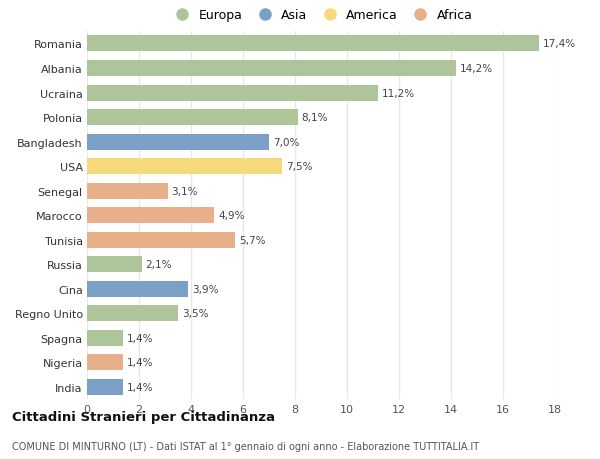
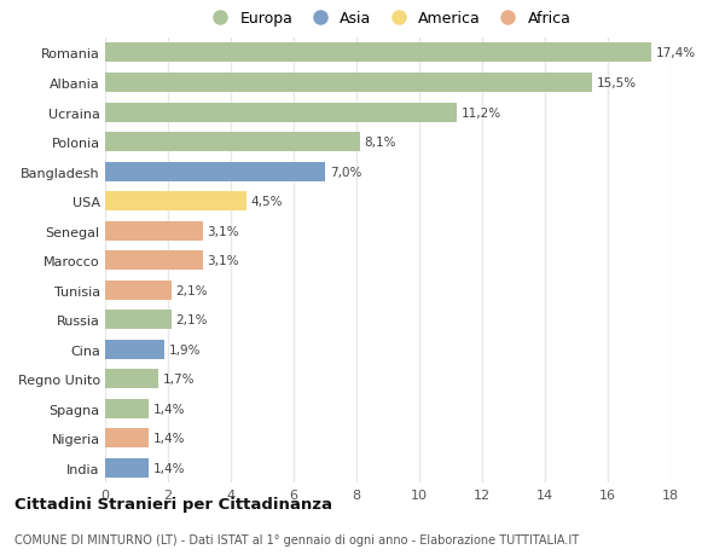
Albania: 14,2% -> 15,5%
USA: 7,5% -> 4,5%
Marocco: 4,9% -> 3,1%
Tunisia: 5,7% -> 2,1%
Cina: 3,9% -> 1,9%
Regno Unito: 3,5% -> 1,7%
